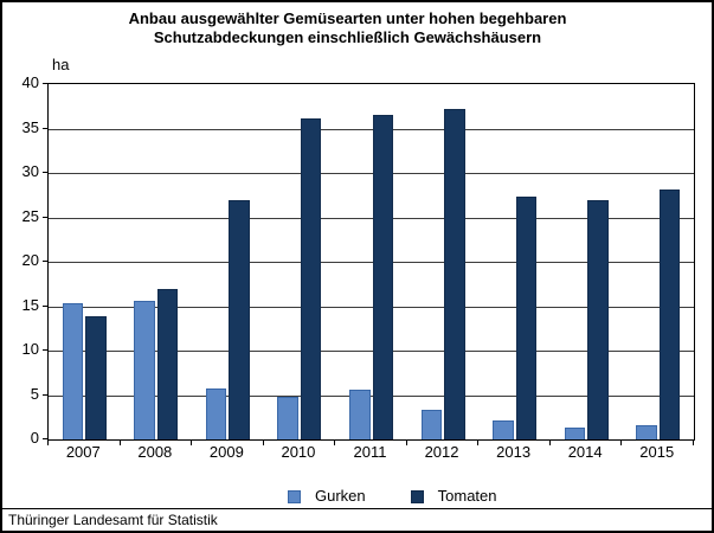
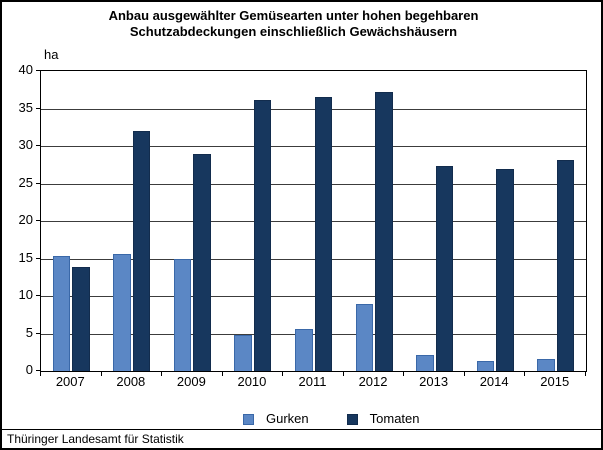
Tomaten/2008: 17 -> 32
Gurken/2009: 6 -> 15
Tomaten/2009: 27 -> 29
Gurken/2012: 3 -> 9
